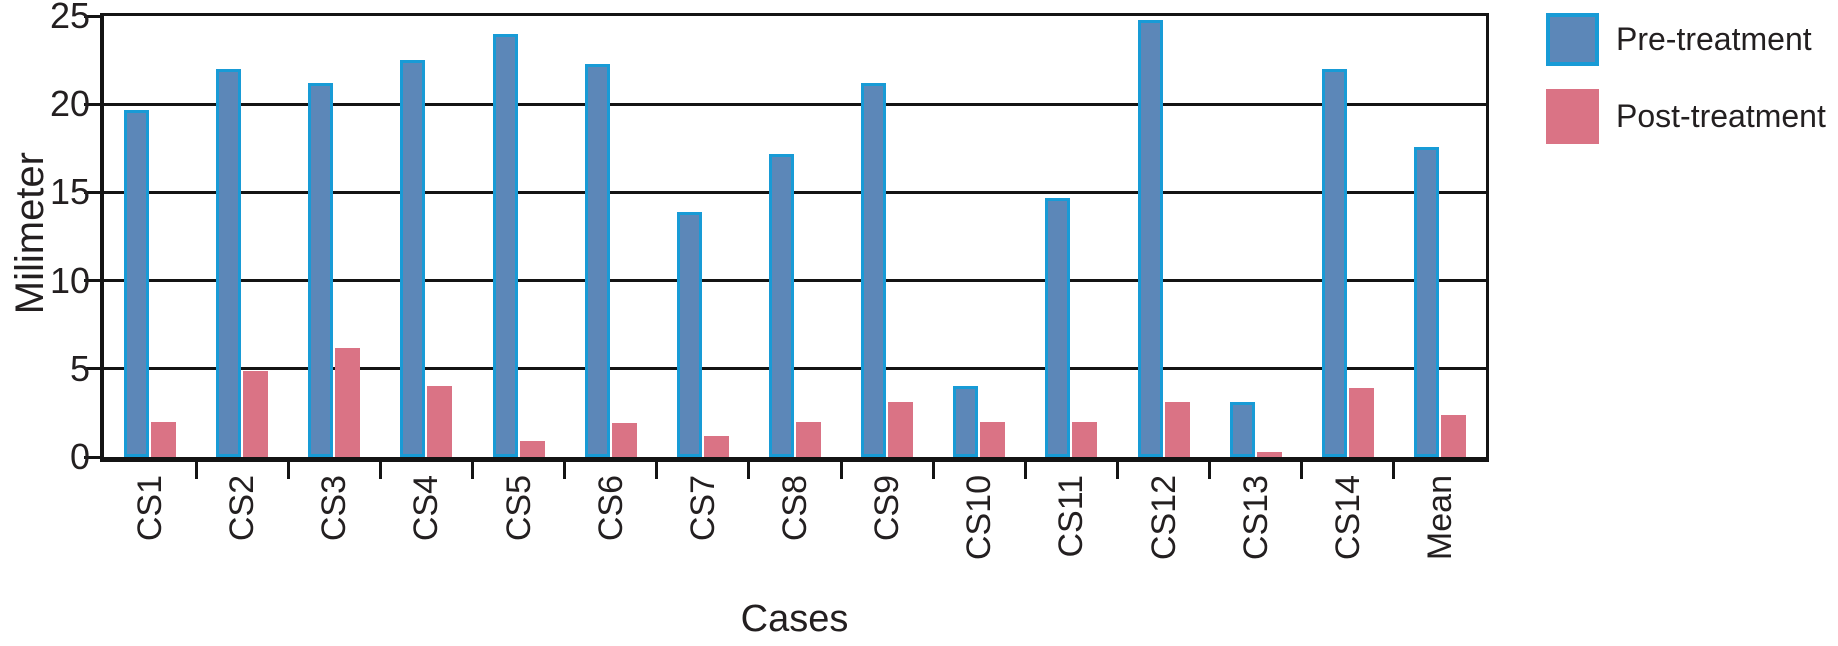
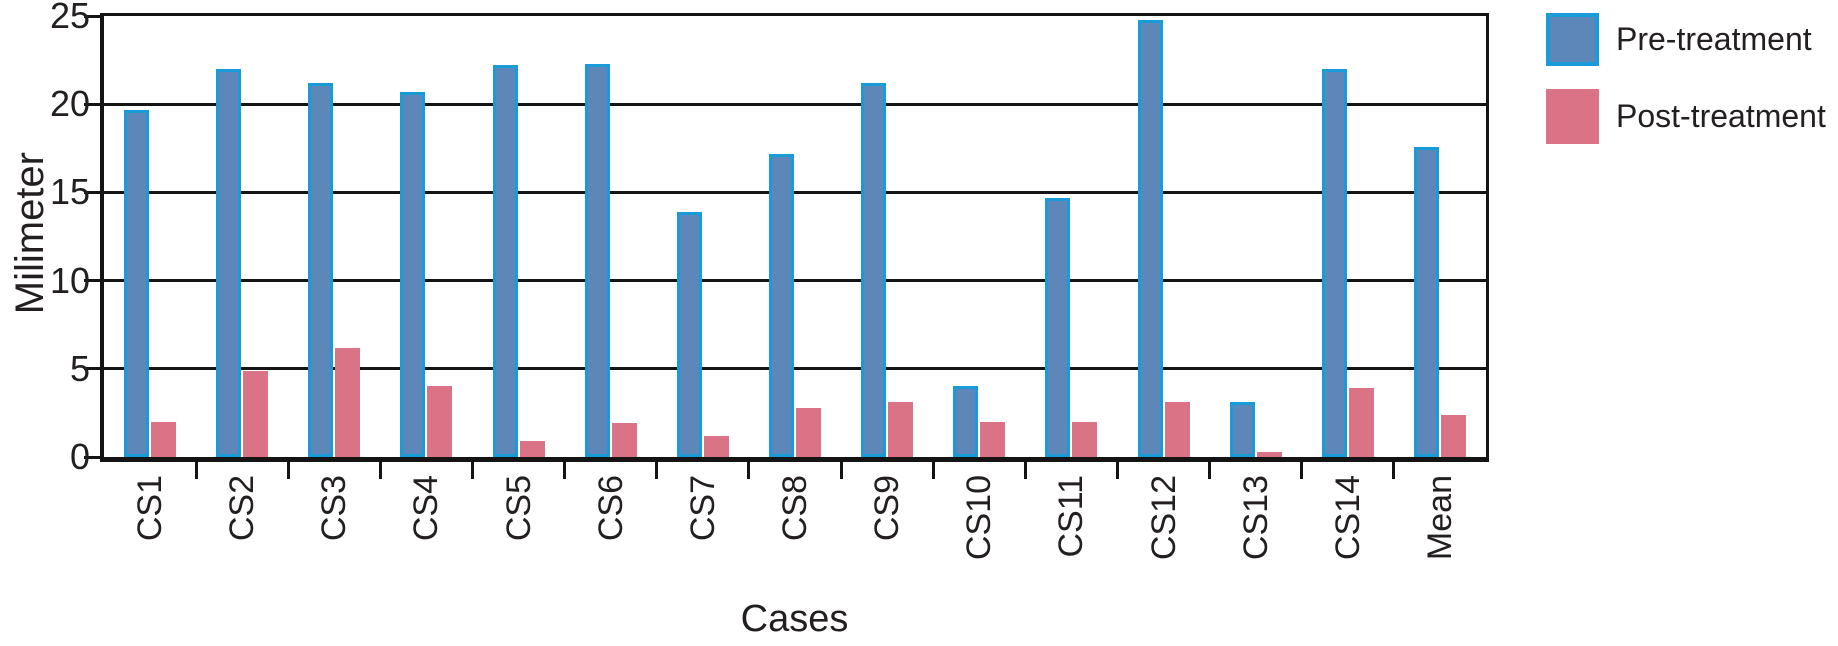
Pre-treatment/CS4: 22.5 -> 20.7
Pre-treatment/CS5: 24.0 -> 22.2
Post-treatment/CS8: 2.0 -> 2.8
